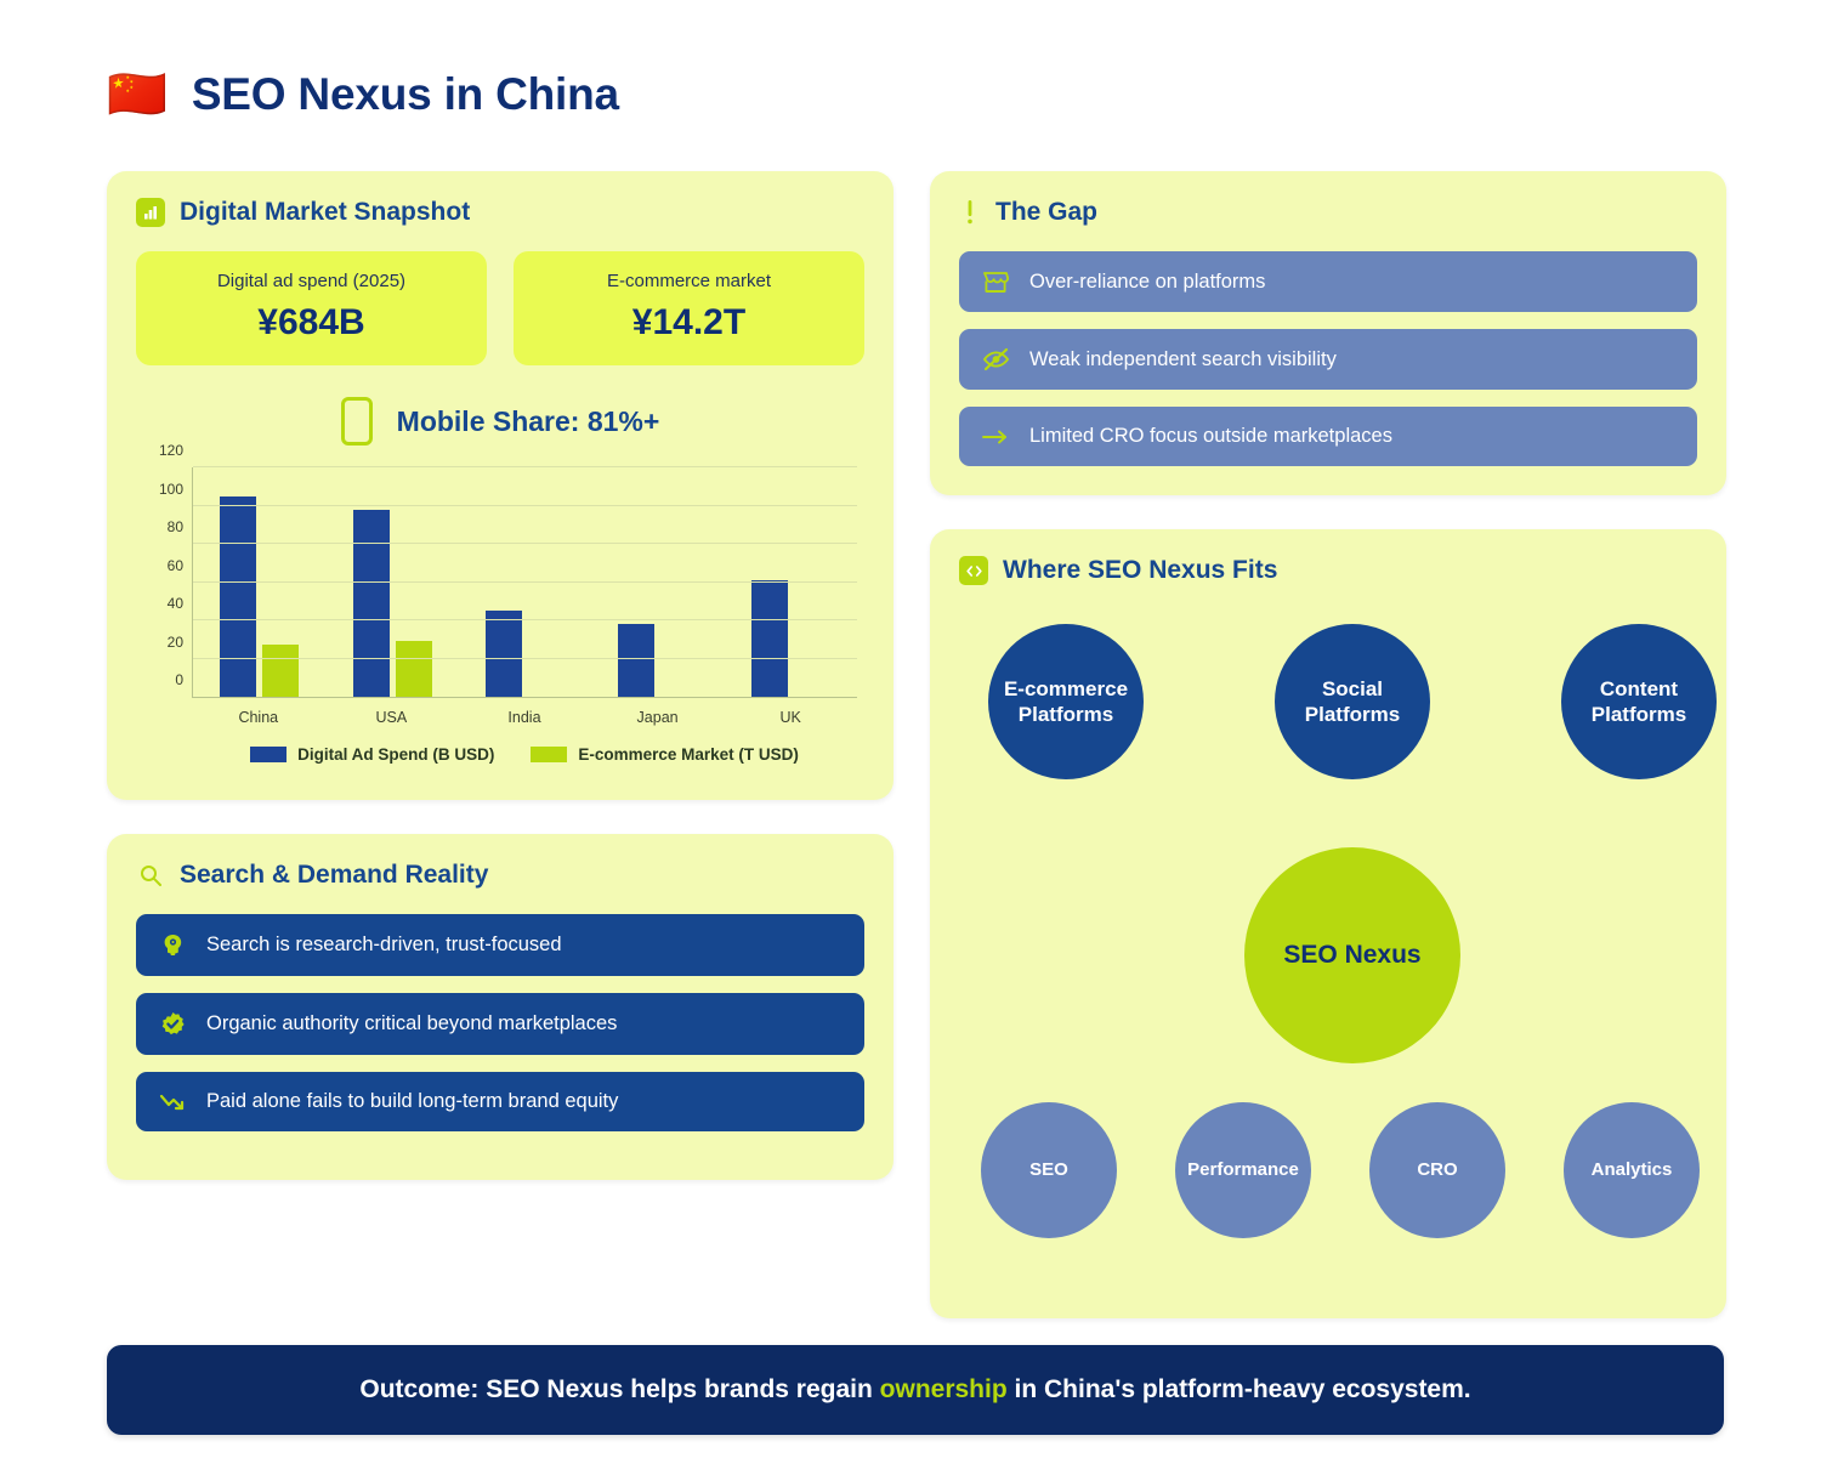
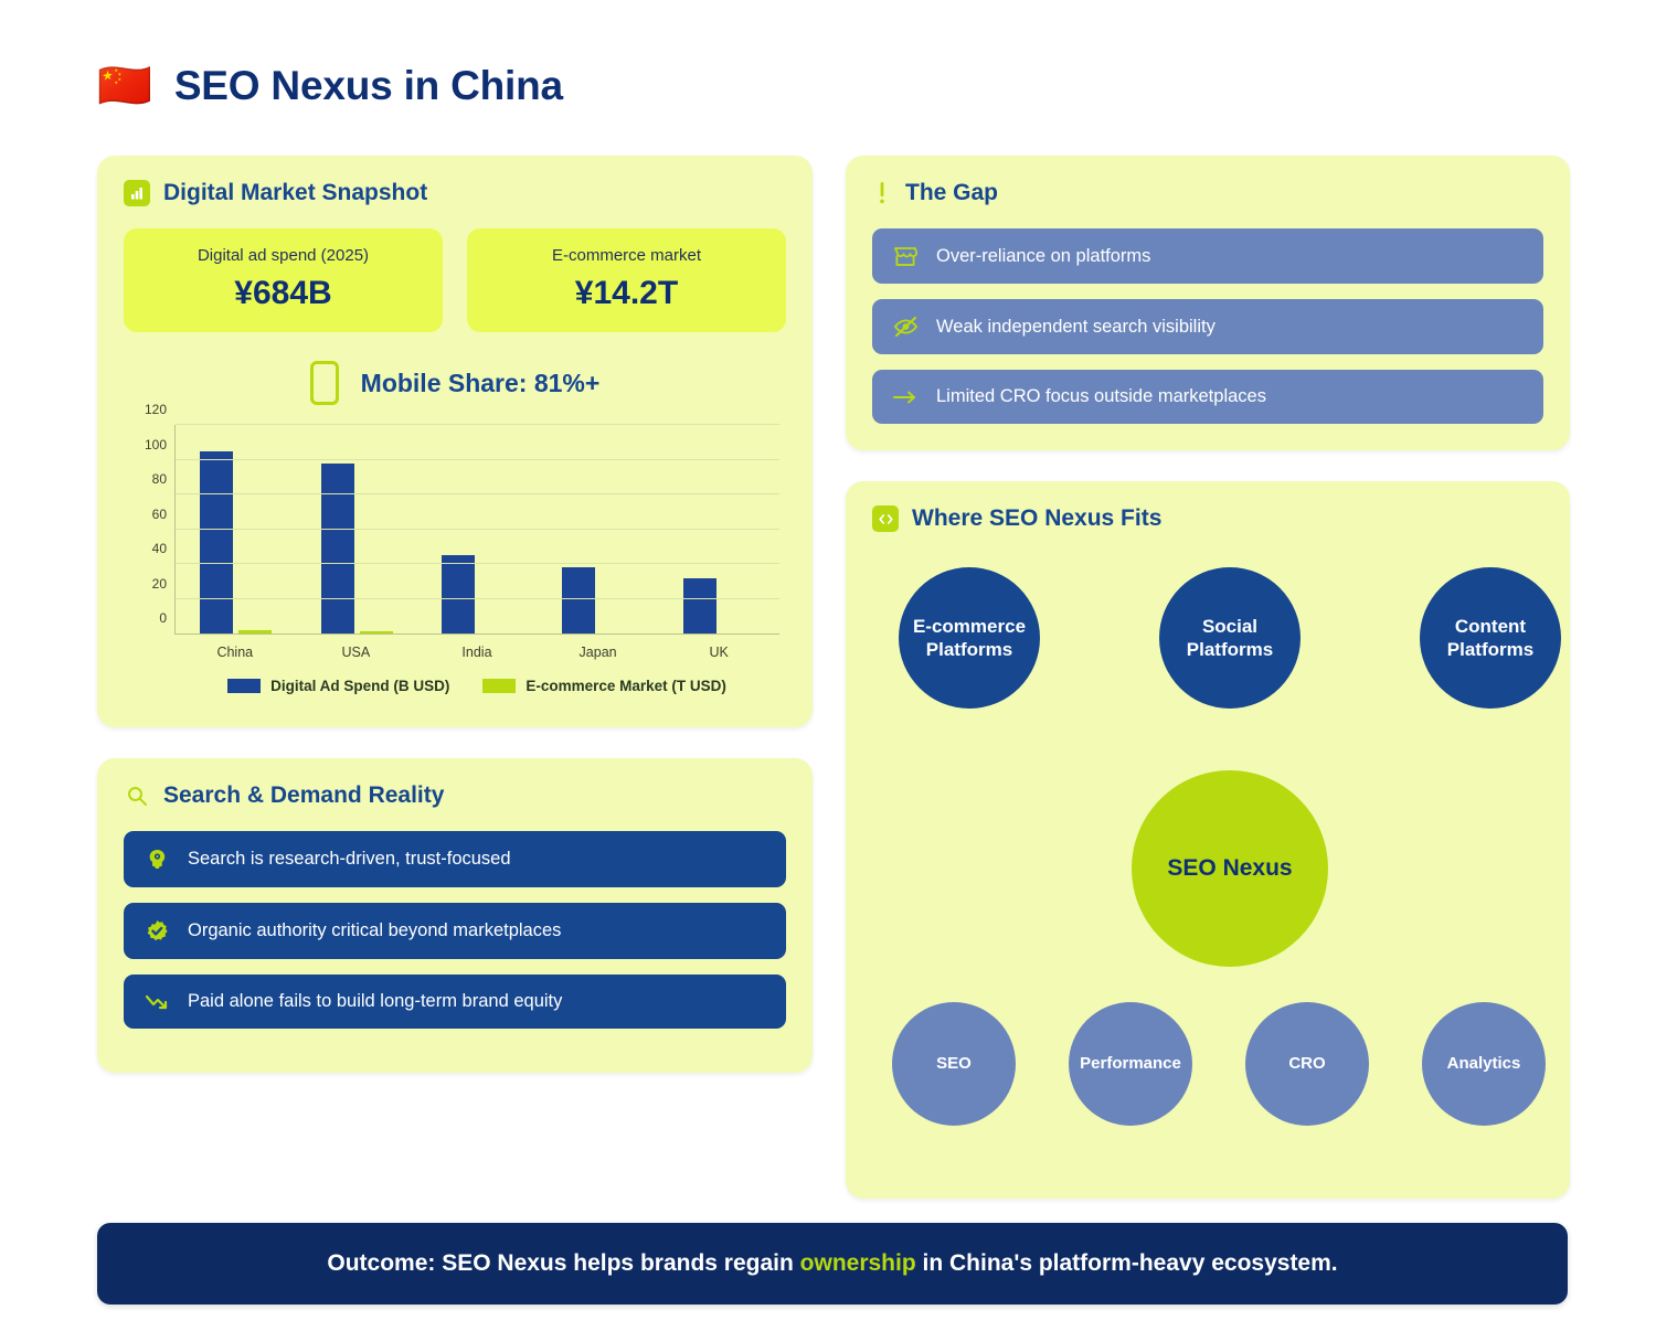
E-commerce Market (T USD)/China: 27 -> 2
E-commerce Market (T USD)/USA: 29 -> 2
Digital Ad Spend (B USD)/UK: 61 -> 32
